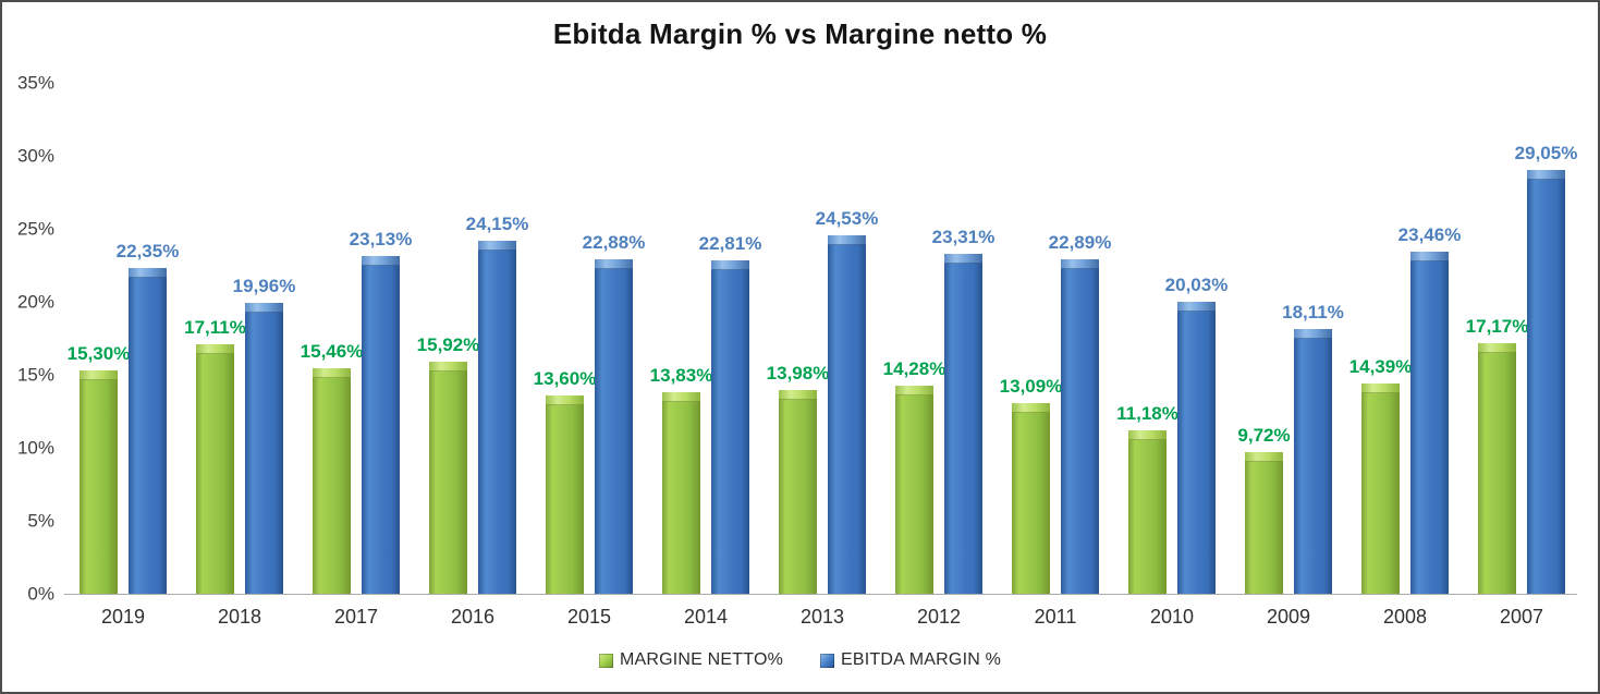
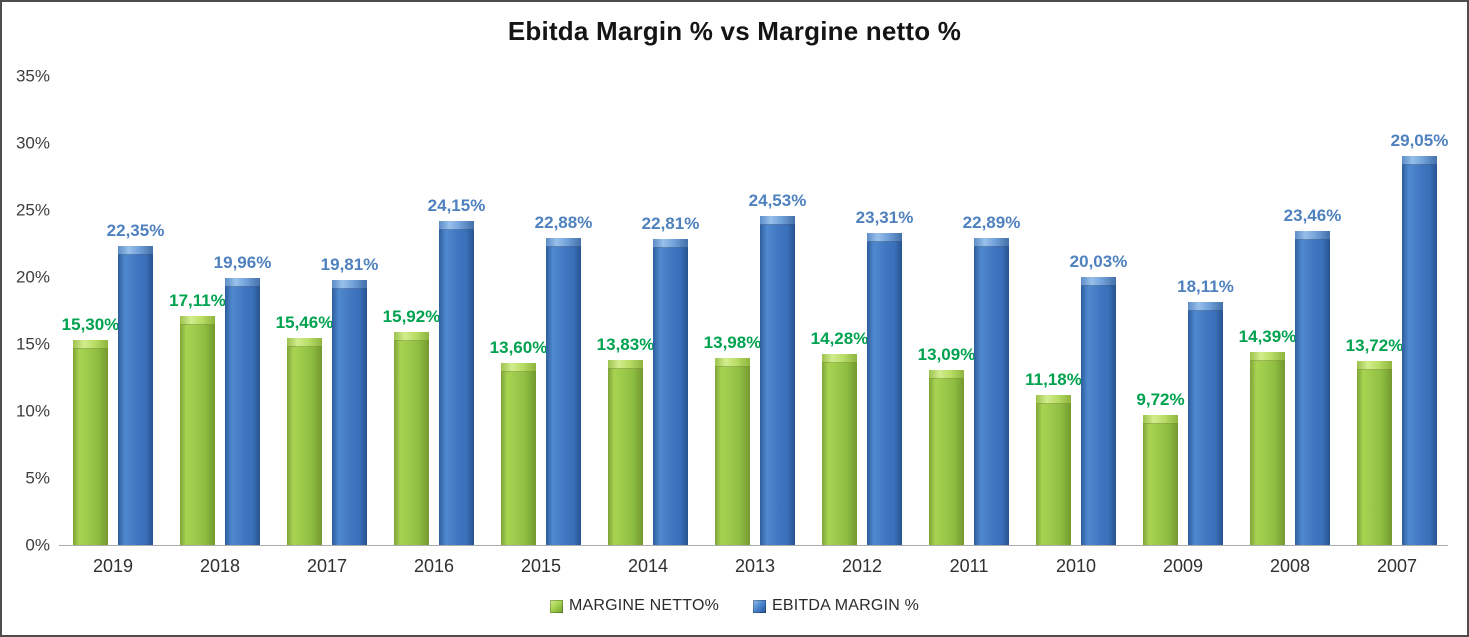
EBITDA MARGIN %/2017: 23,13% -> 19,81%
MARGINE NETTO%/2007: 17,17% -> 13,72%
